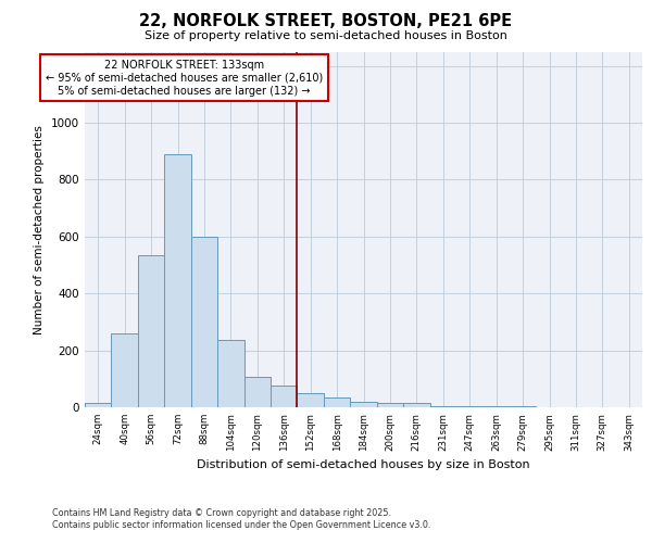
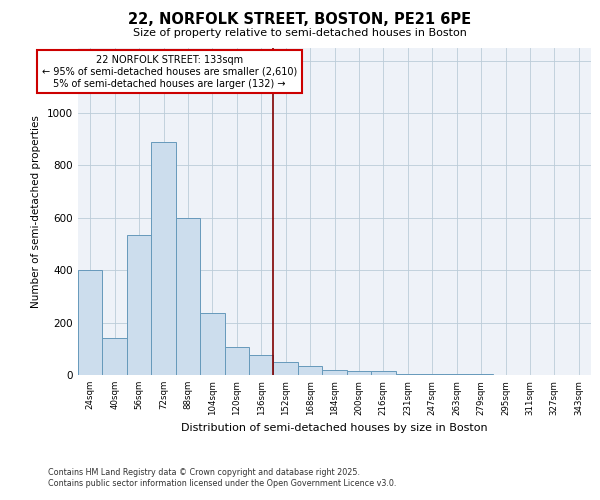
24sqm: 15 -> 400
40sqm: 260 -> 140
